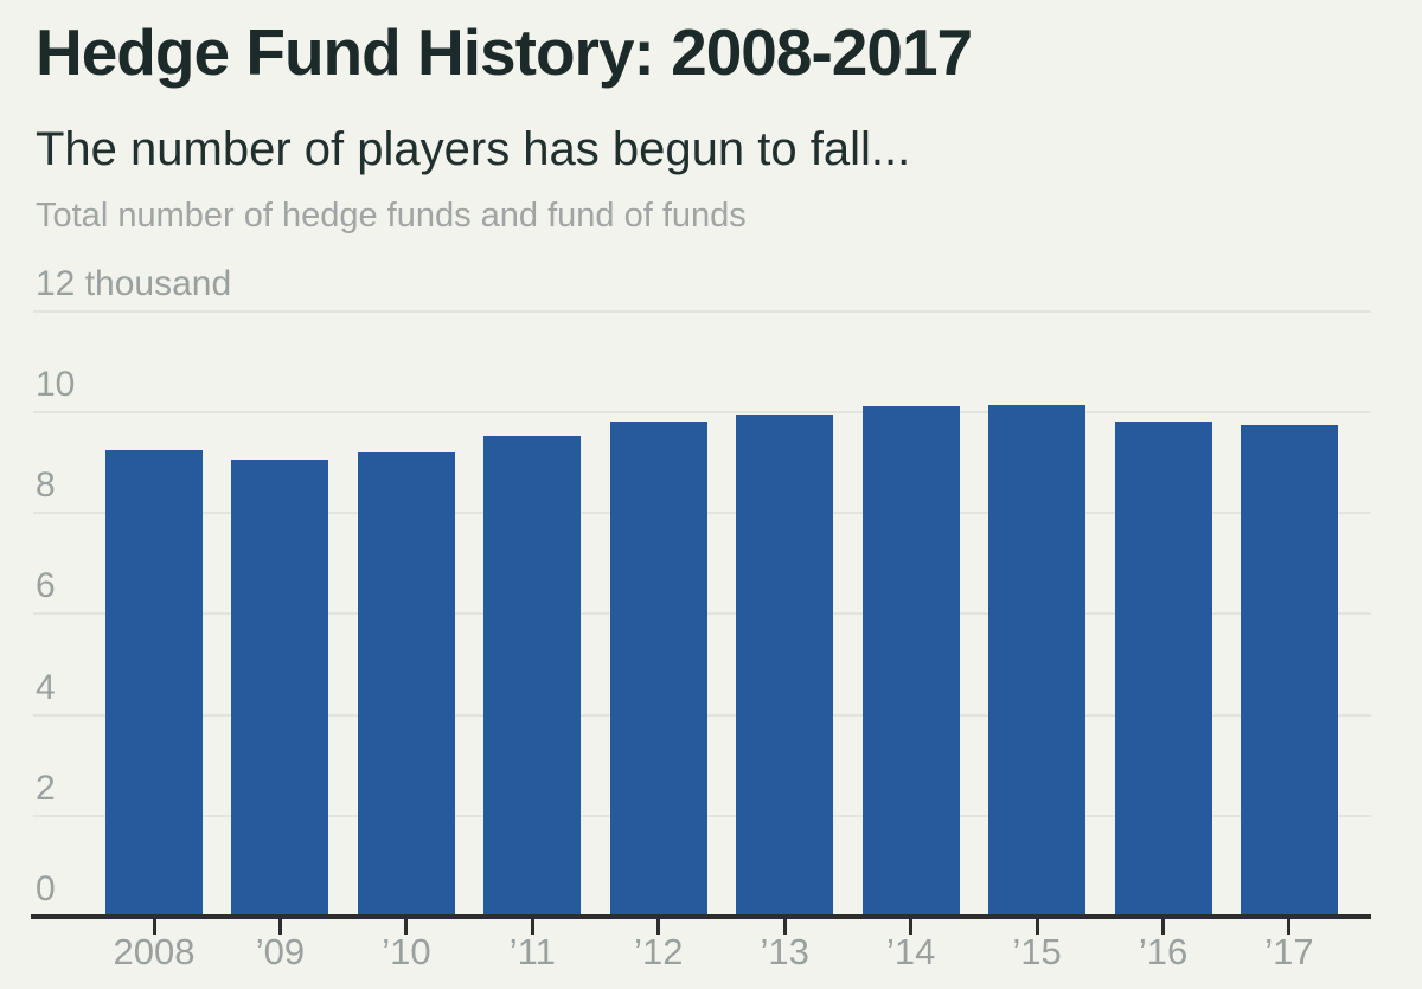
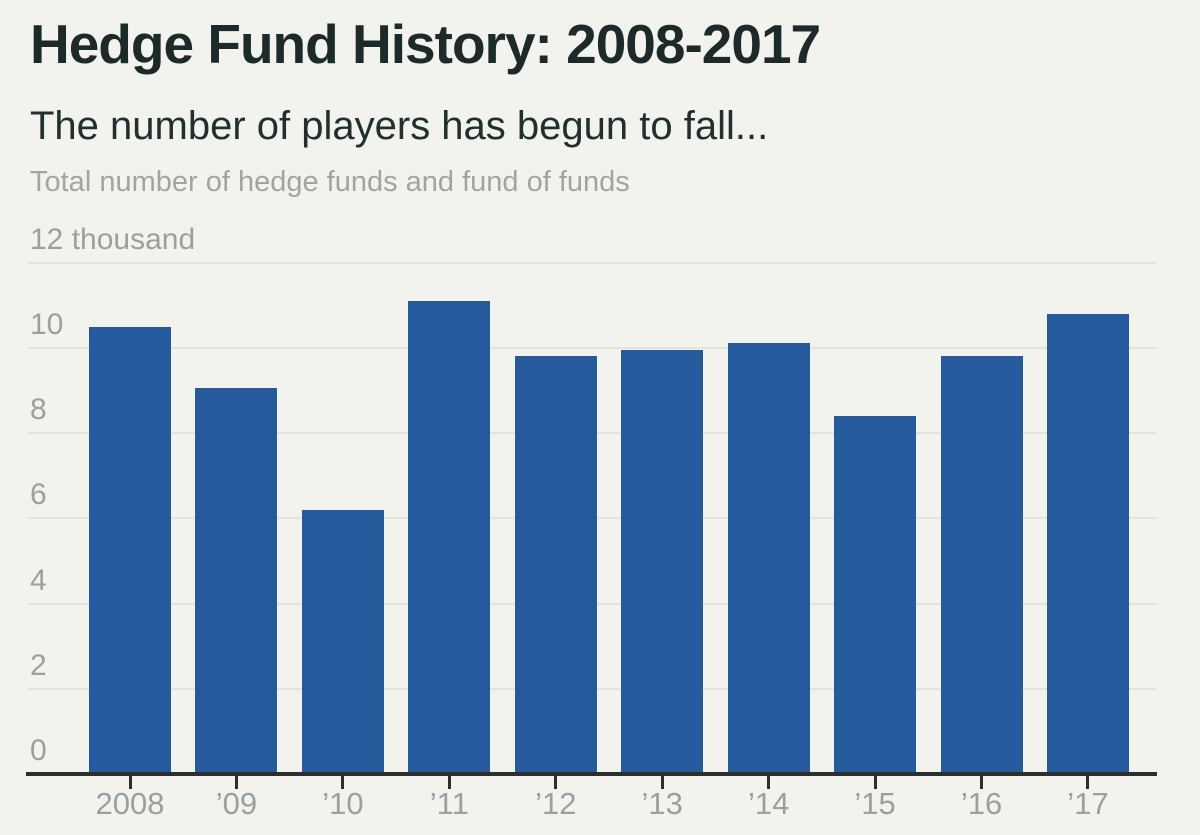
2008: 9.2 -> 10.5
’10: 9.2 -> 6.2
’11: 9.5 -> 11.1
’15: 10.2 -> 8.4
’17: 9.8 -> 10.8
